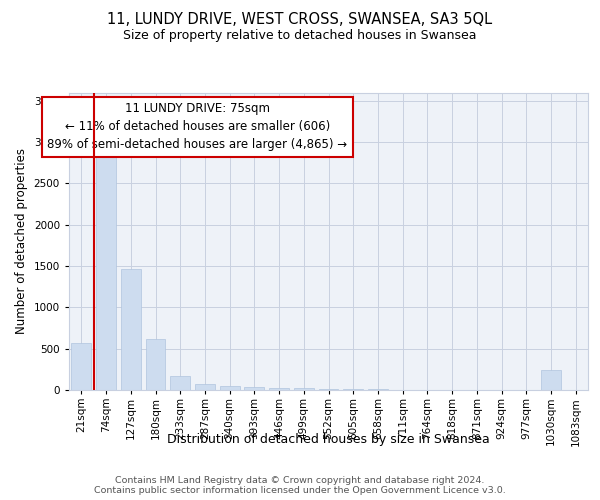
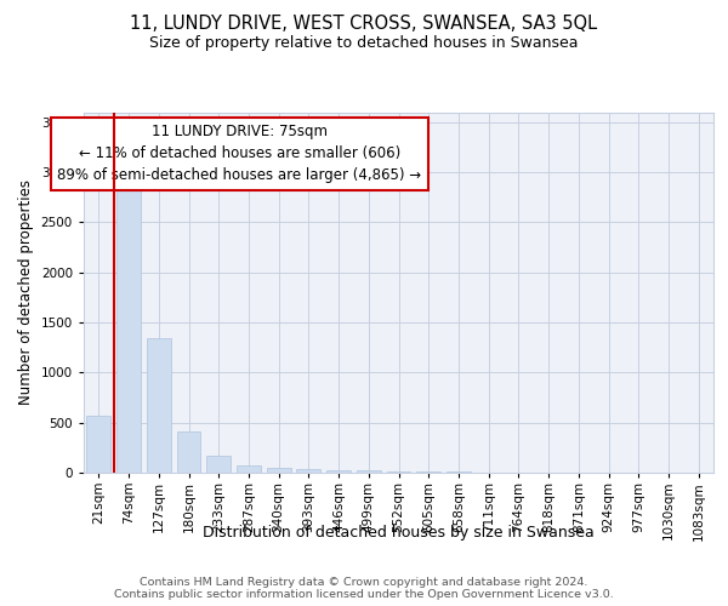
127sqm: 1460 -> 1340
180sqm: 620 -> 410
1030sqm: 240 -> 0
